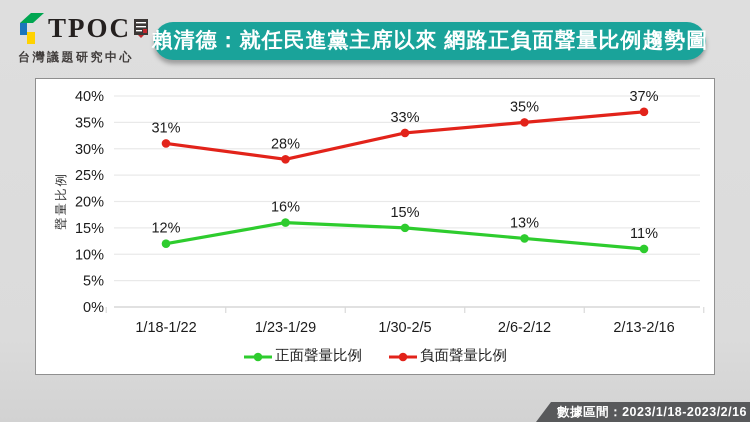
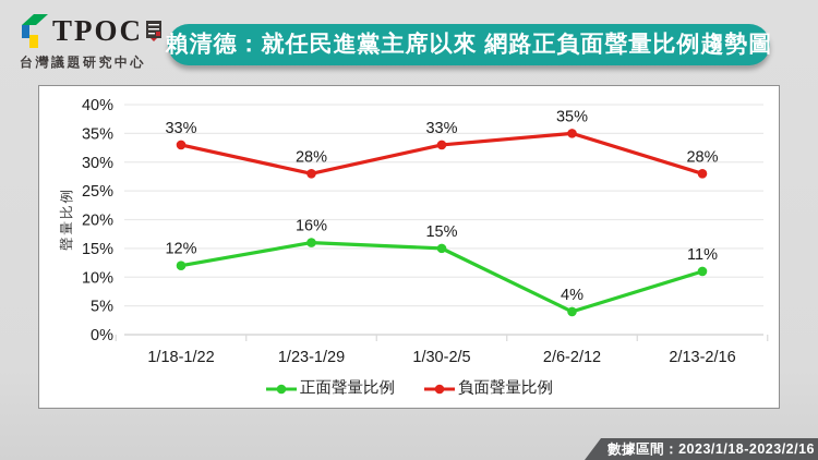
負面聲量比例/1/18-1/22: 31% -> 33%
正面聲量比例/2/6-2/12: 13% -> 4%
負面聲量比例/2/13-2/16: 37% -> 28%
